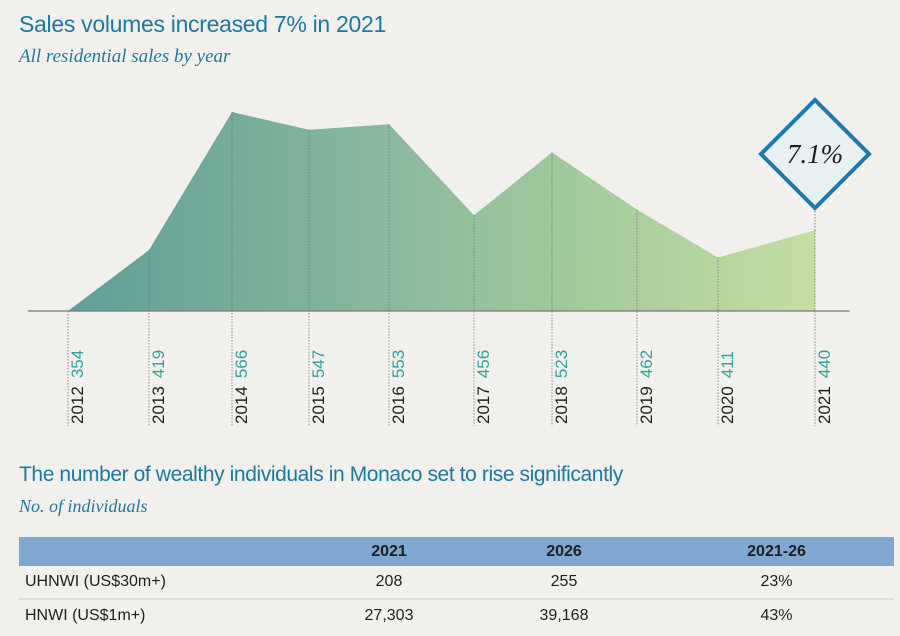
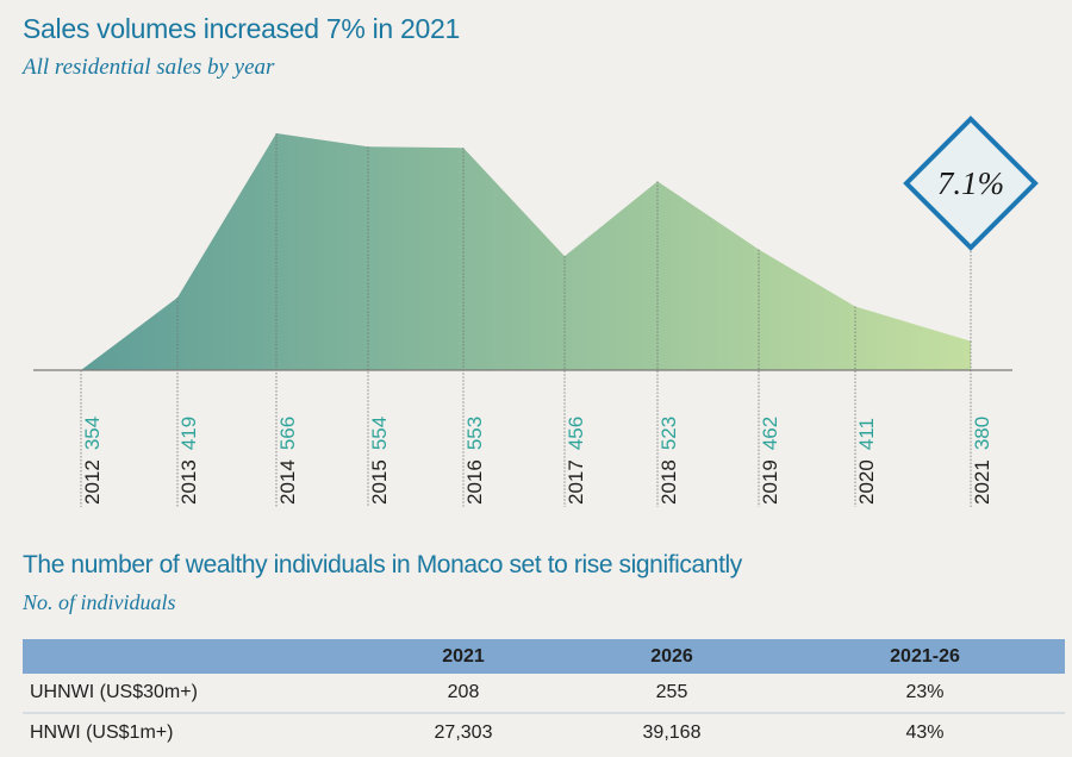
2015: 547 -> 554
2021: 440 -> 380
